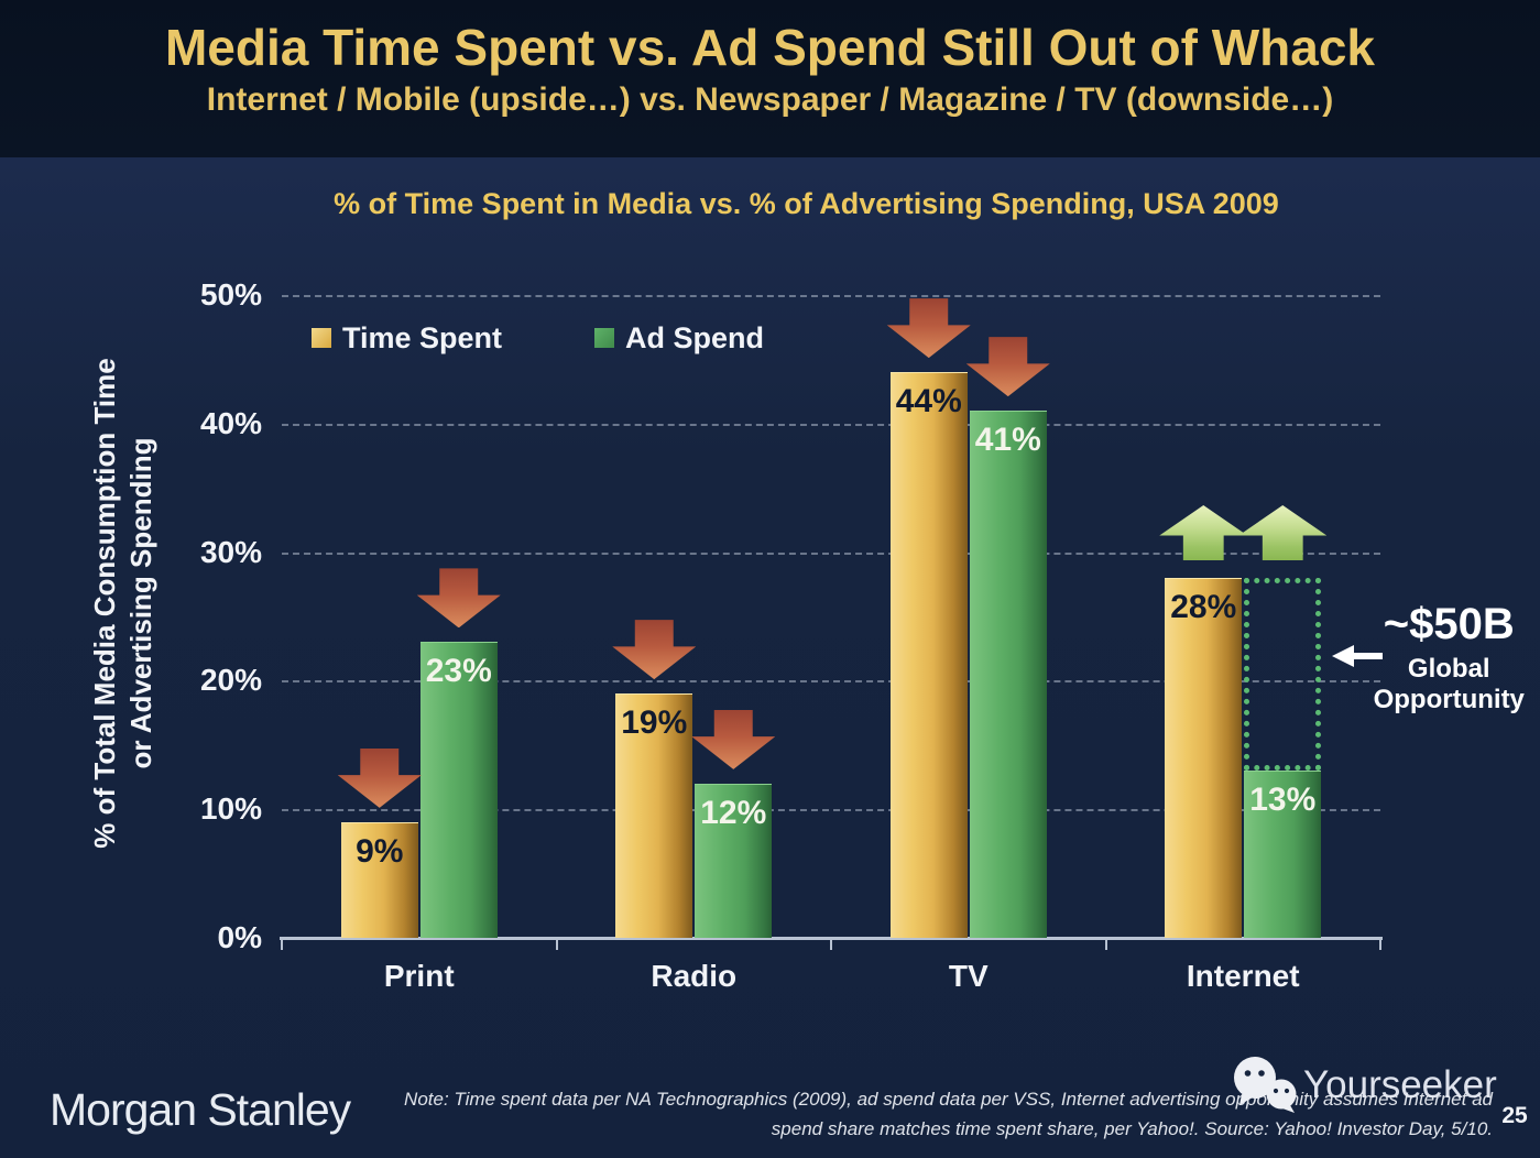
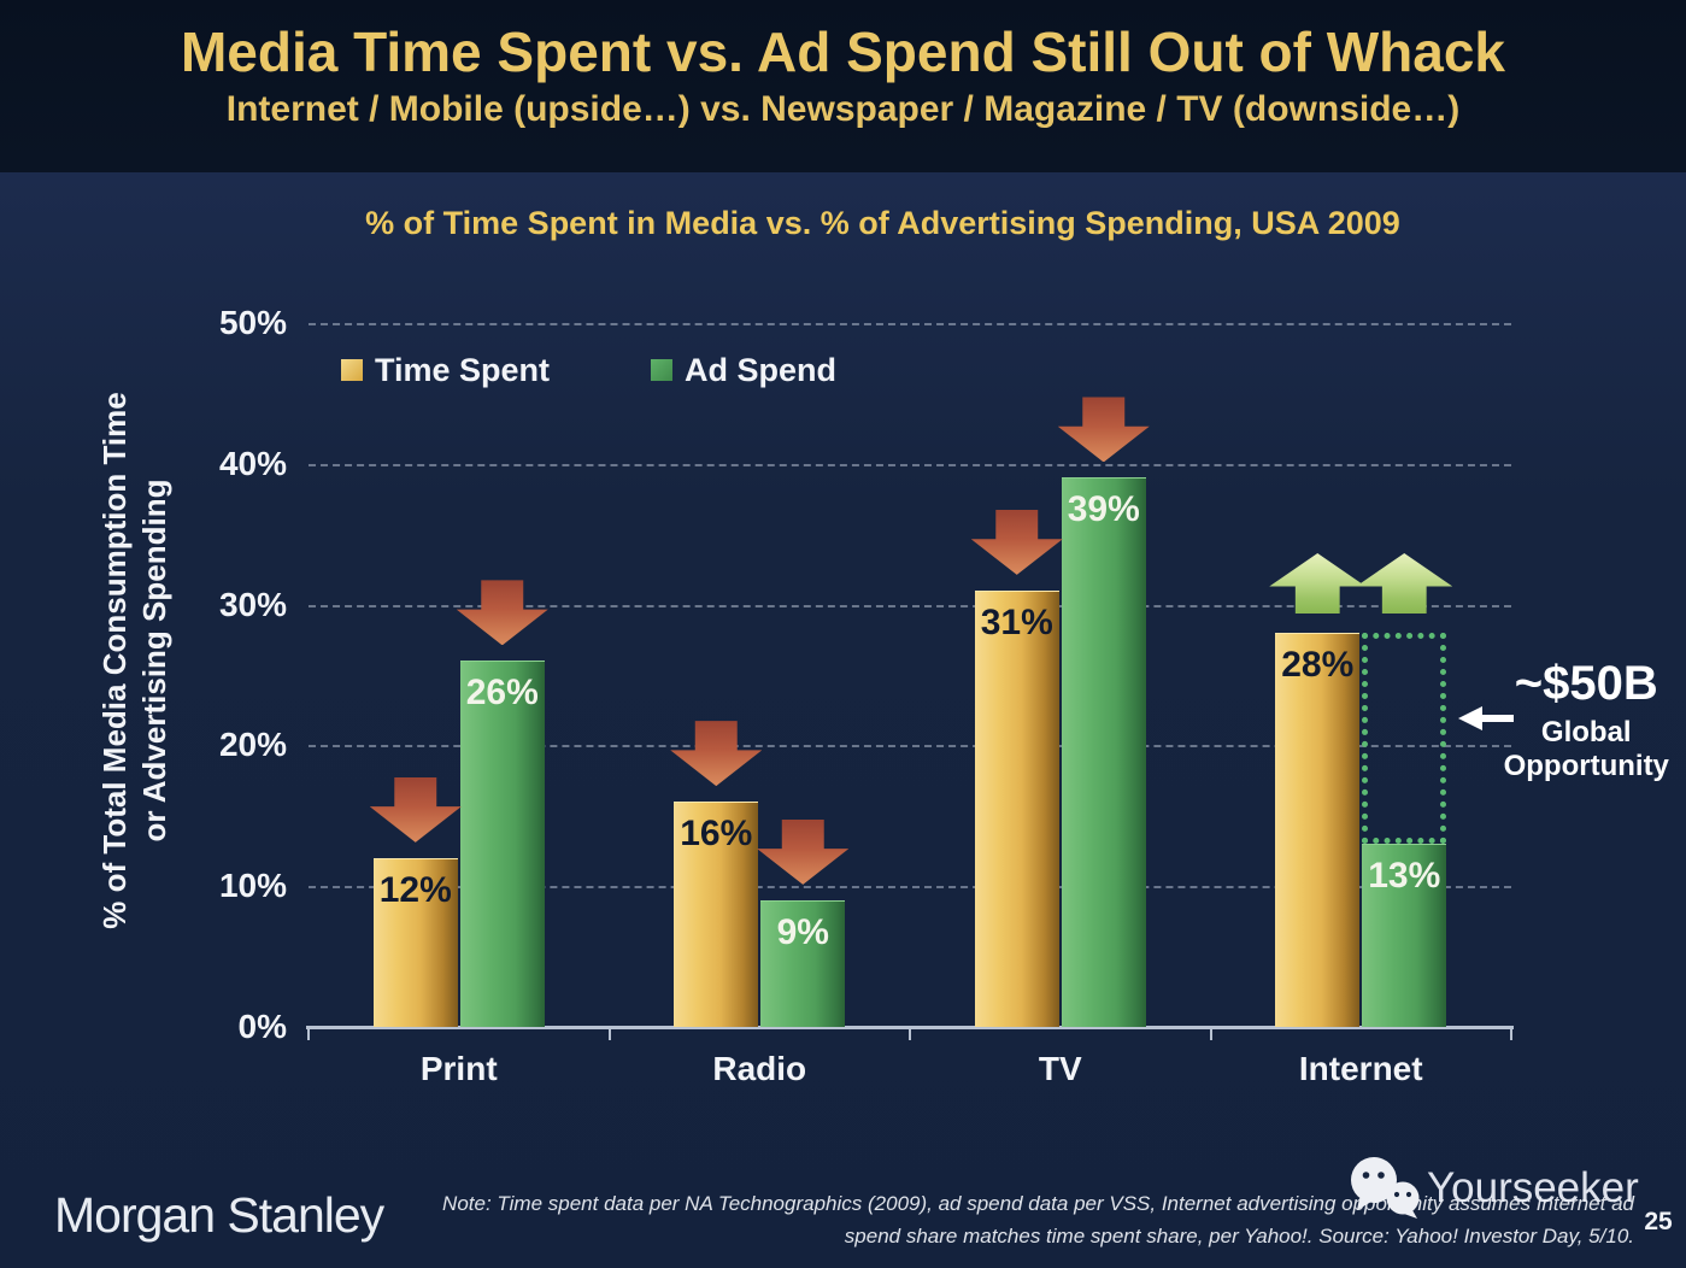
Time Spent/Print: 9% -> 12%
Ad Spend/Print: 23% -> 26%
Time Spent/Radio: 19% -> 16%
Ad Spend/Radio: 12% -> 9%
Time Spent/TV: 44% -> 31%
Ad Spend/TV: 41% -> 39%
